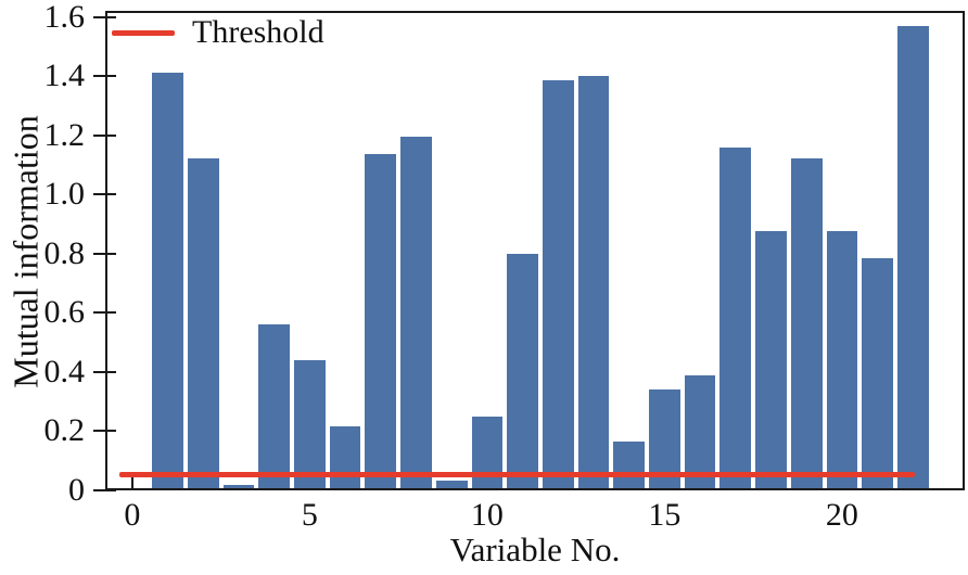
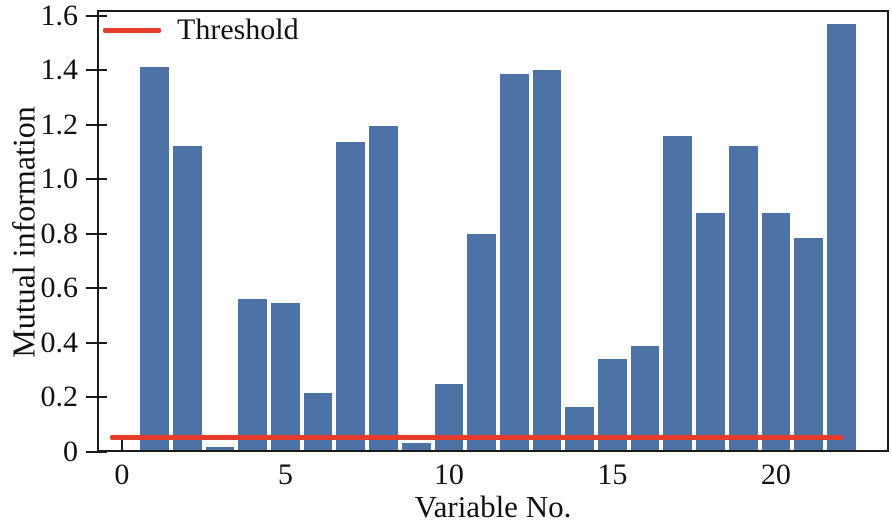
5: 0.44 -> 0.55
